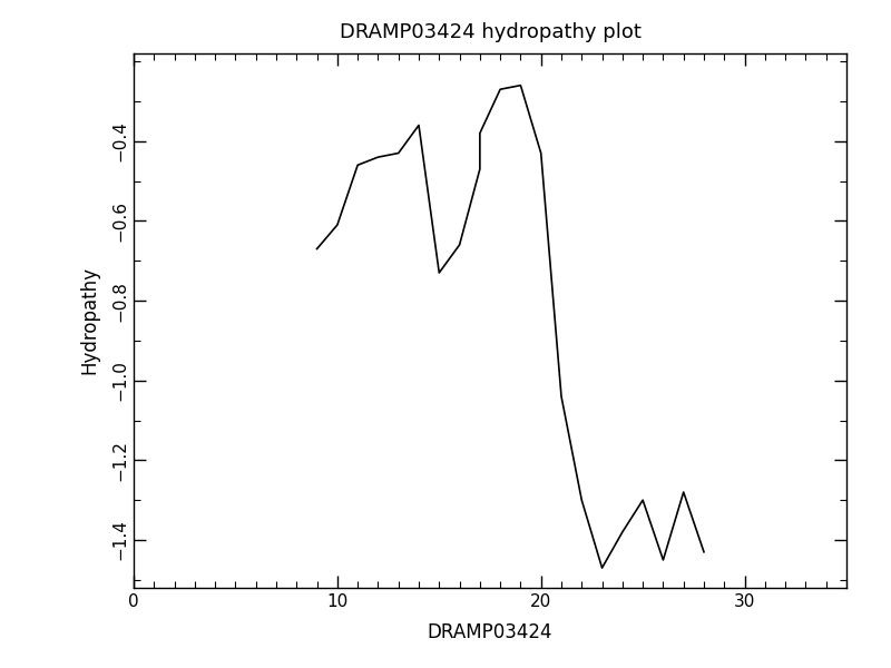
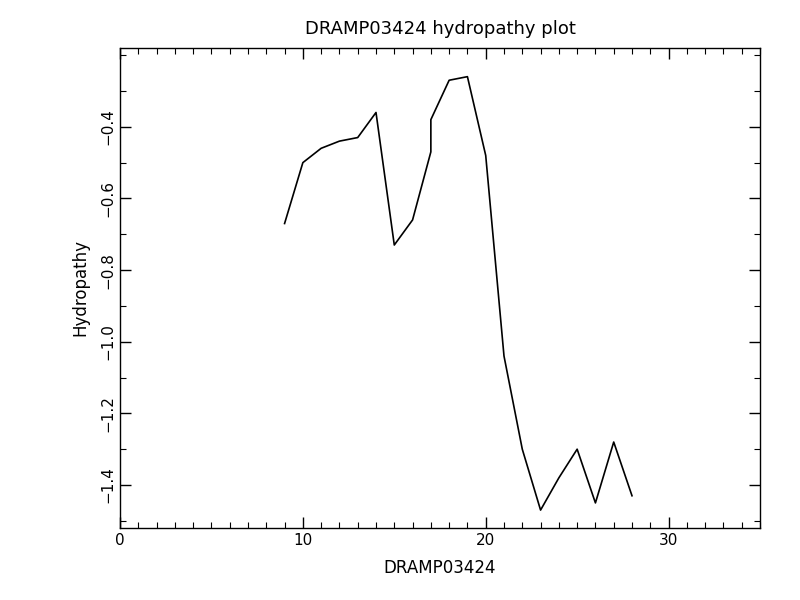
10: -0.61 -> -0.50
20: -0.43 -> -0.48
